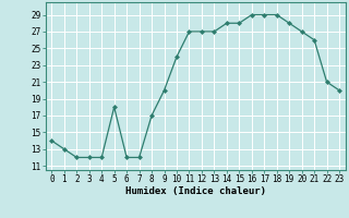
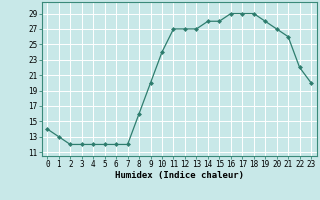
5: 18 -> 12
8: 17 -> 16
22: 21 -> 22
